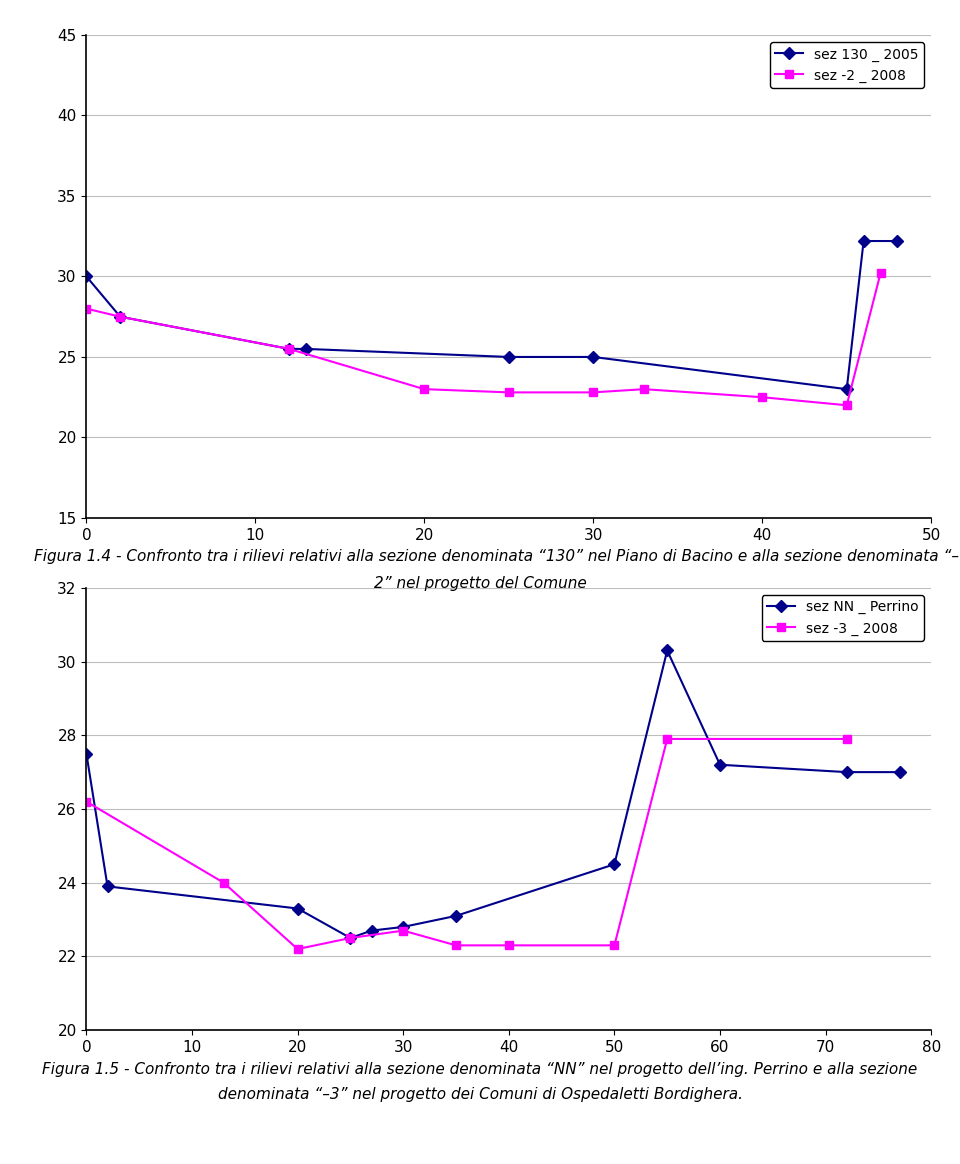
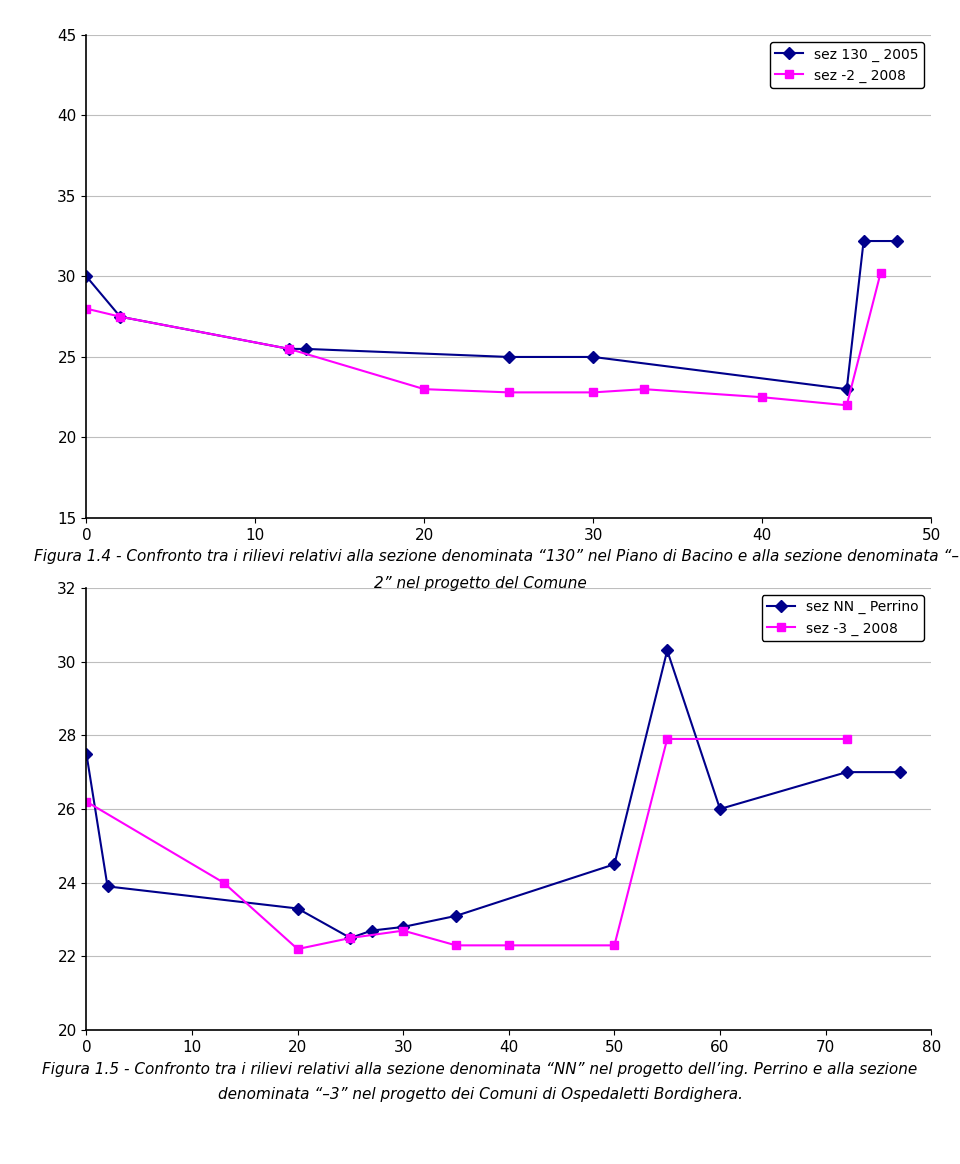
sez NN _ Perrino/60: 27.2 -> 26.0
